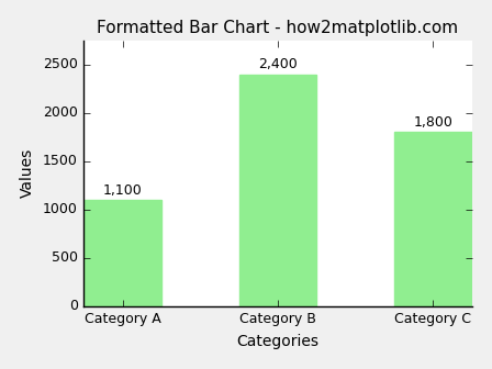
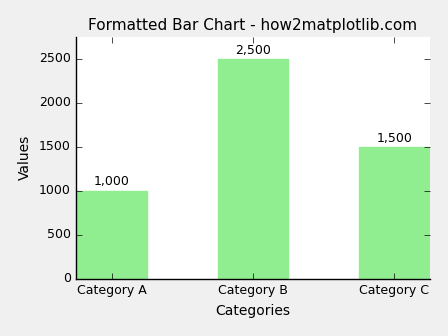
Category A: 1,100 -> 1,000
Category B: 2,400 -> 2,500
Category C: 1,800 -> 1,500
